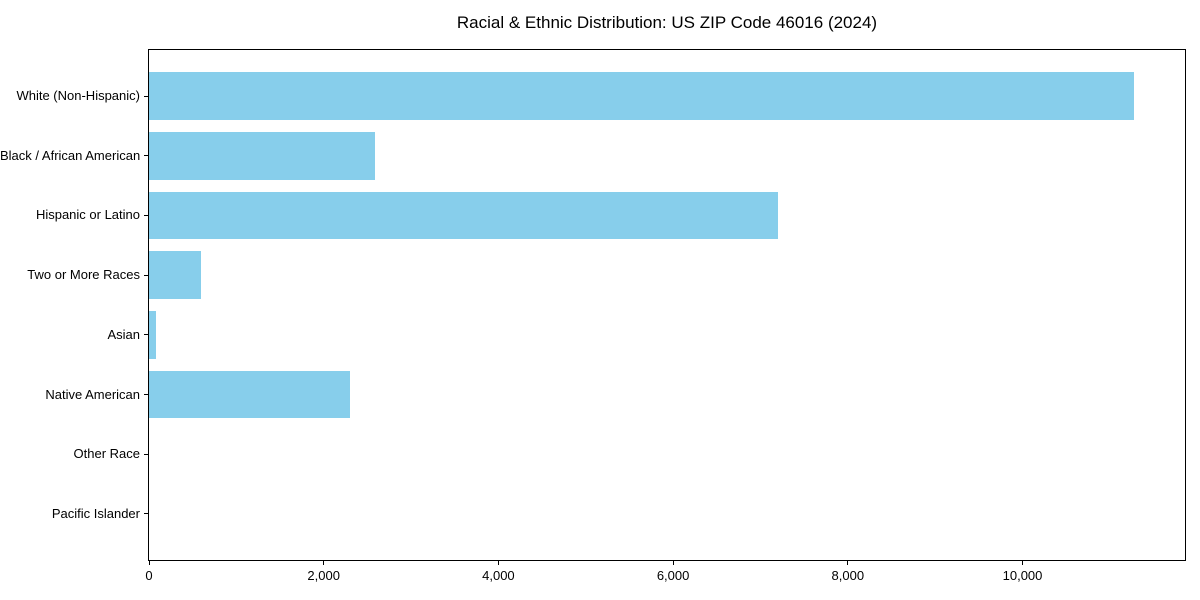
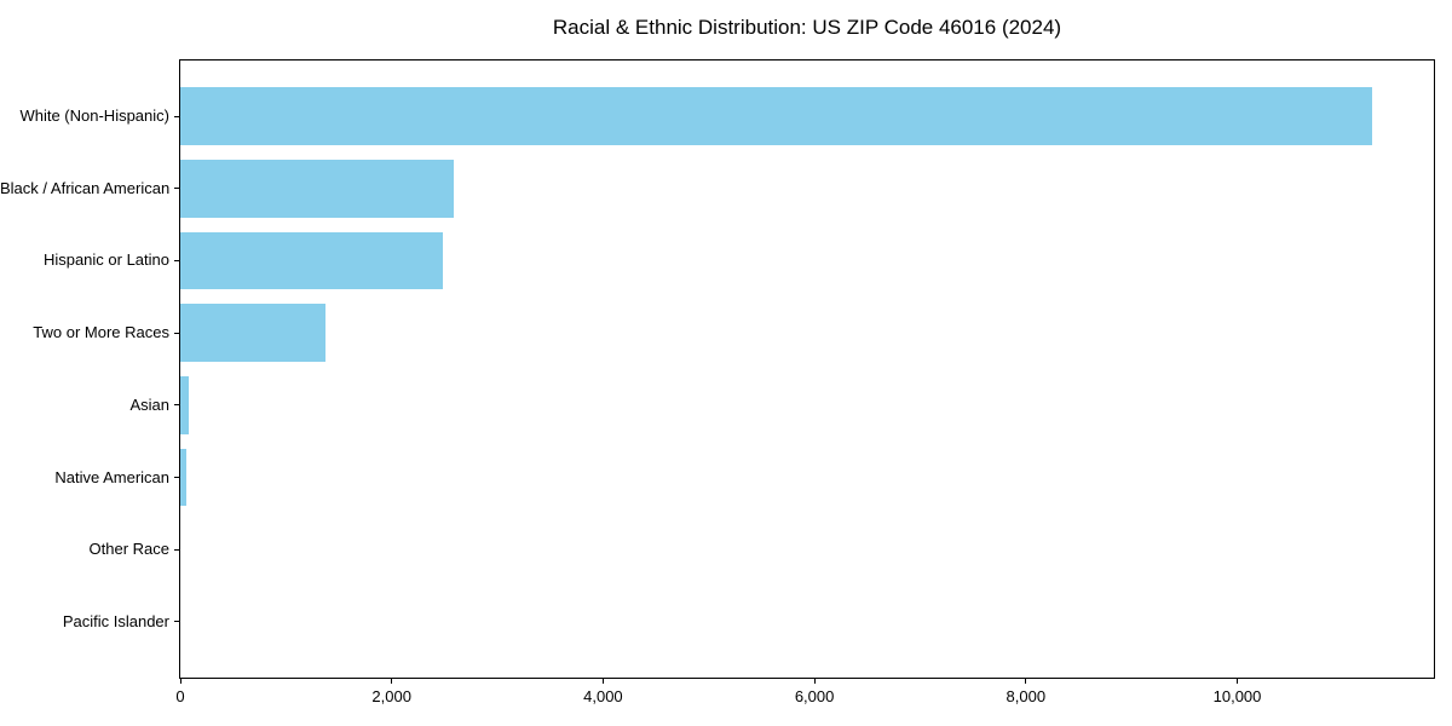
Hispanic or Latino: 7200 -> 2500
Two or More Races: 600 -> 1400
Native American: 2300 -> 100
